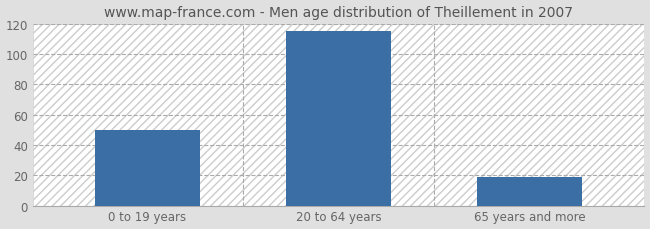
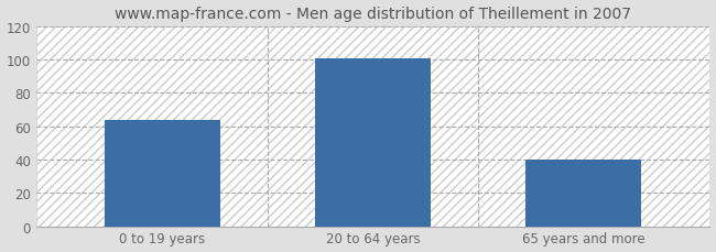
0 to 19 years: 50 -> 64
20 to 64 years: 115 -> 101
65 years and more: 19 -> 40
